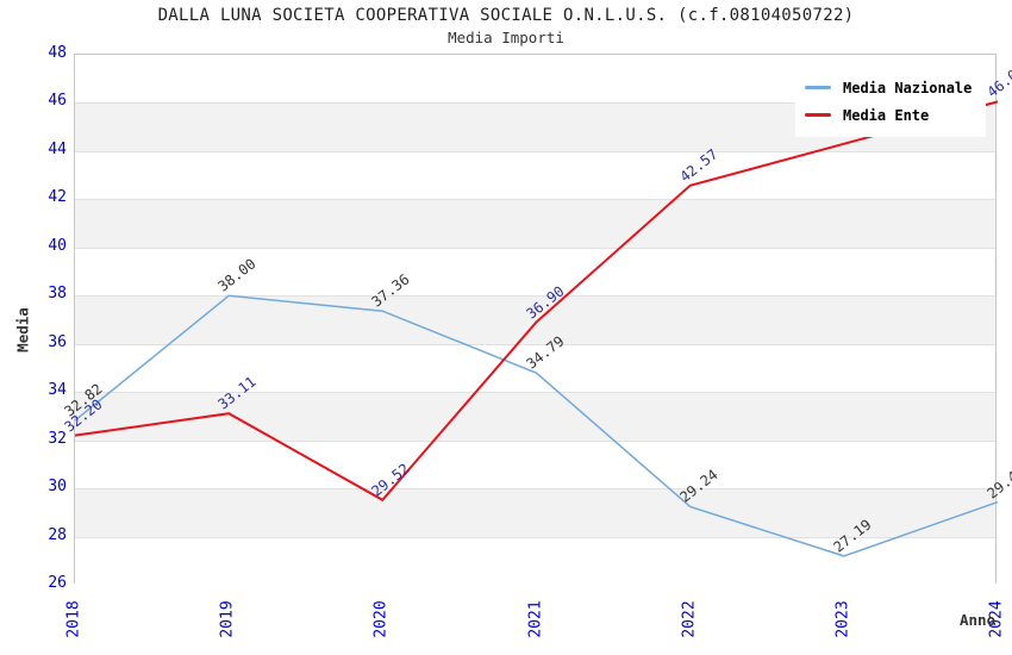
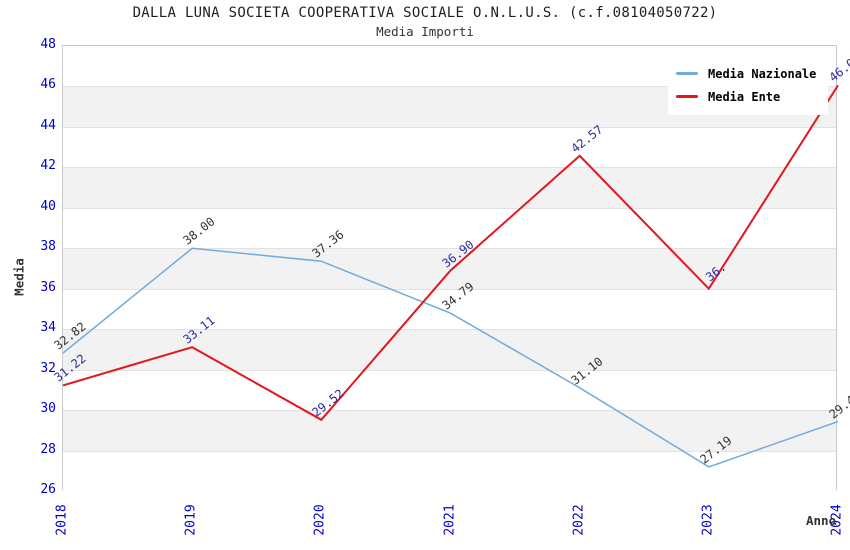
Media Ente/2018: 32.20 -> 31.22
Media Nazionale/2022: 29.24 -> 31.10
Media Ente/2023: 44 -> 36
